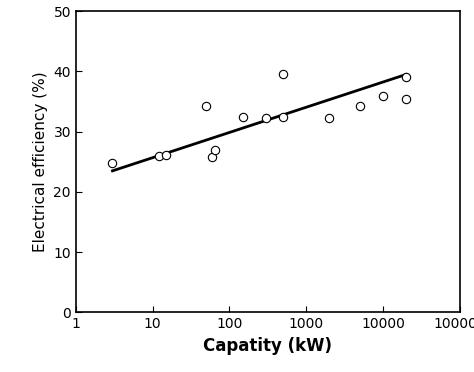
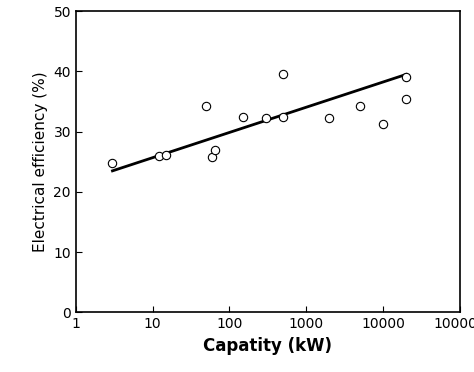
10000: 36.0 -> 31.2
